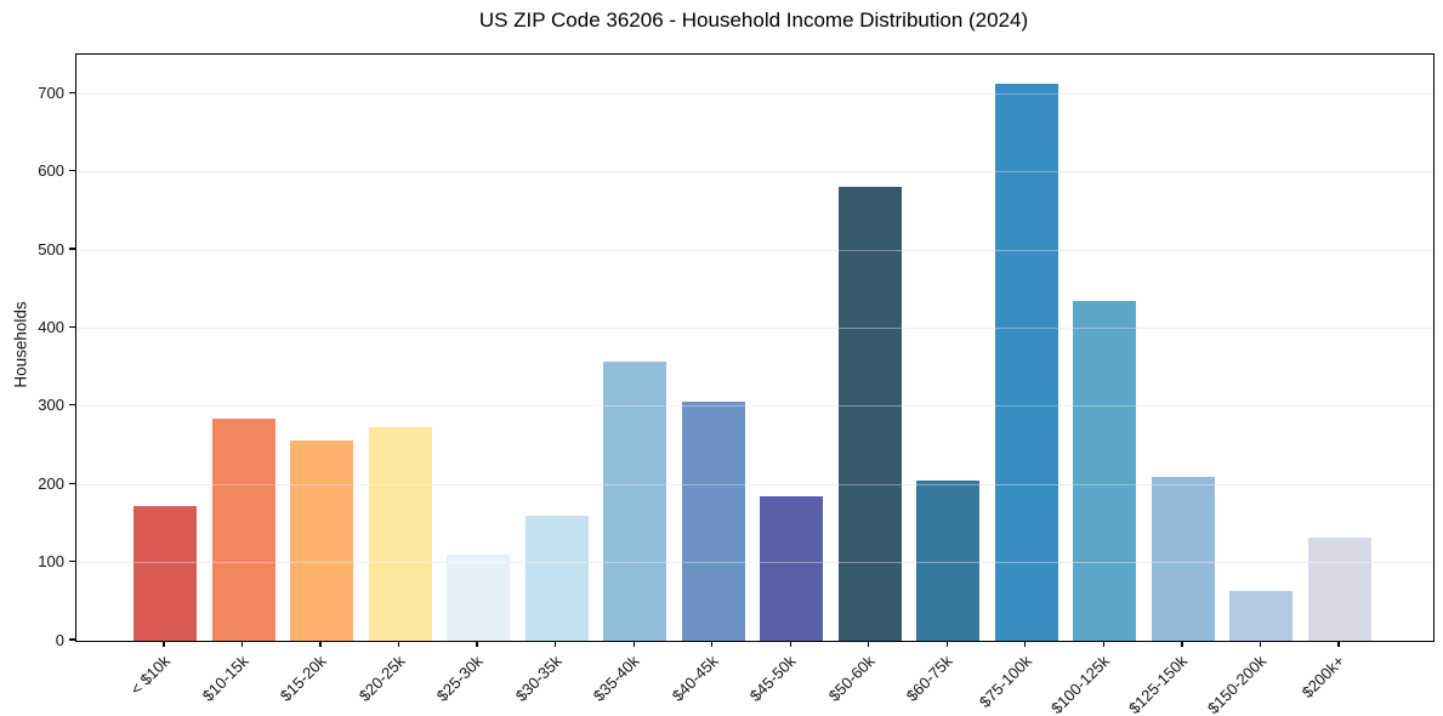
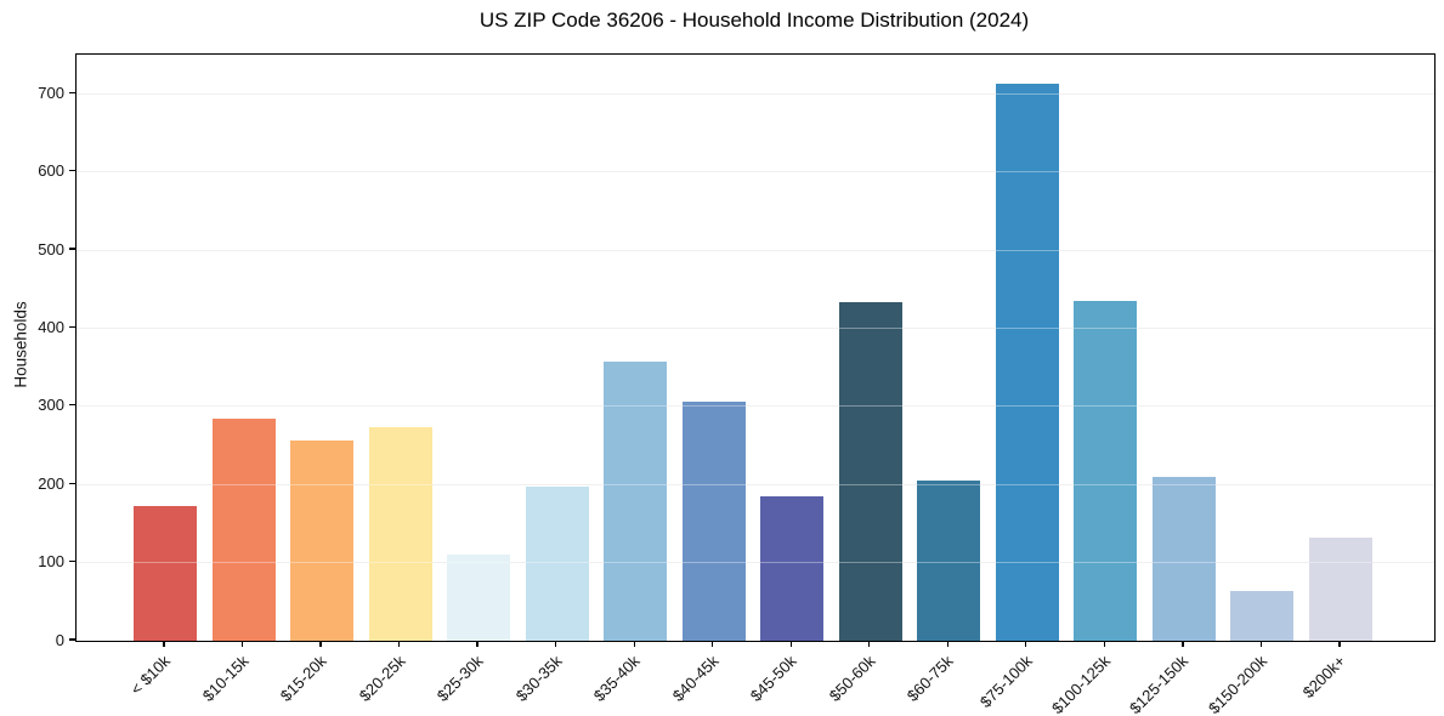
$30-35k: 160 -> 200
$50-60k: 580 -> 430
